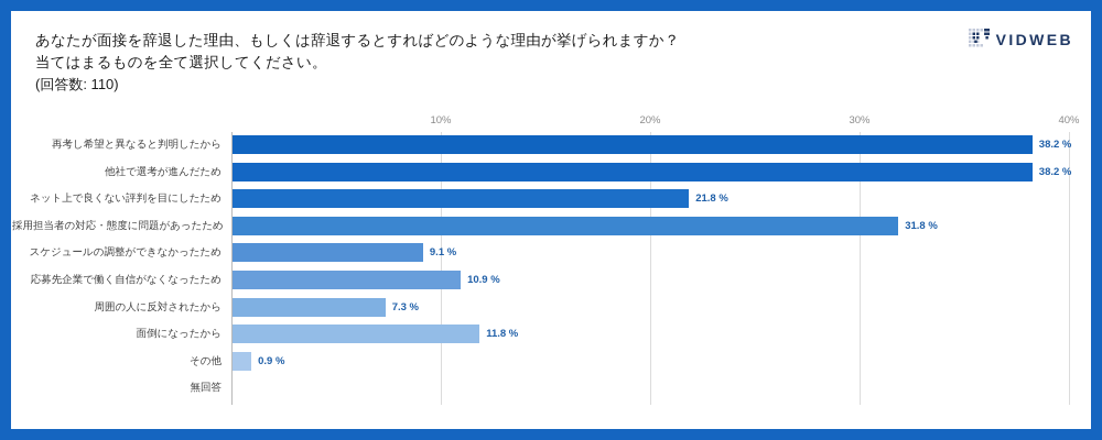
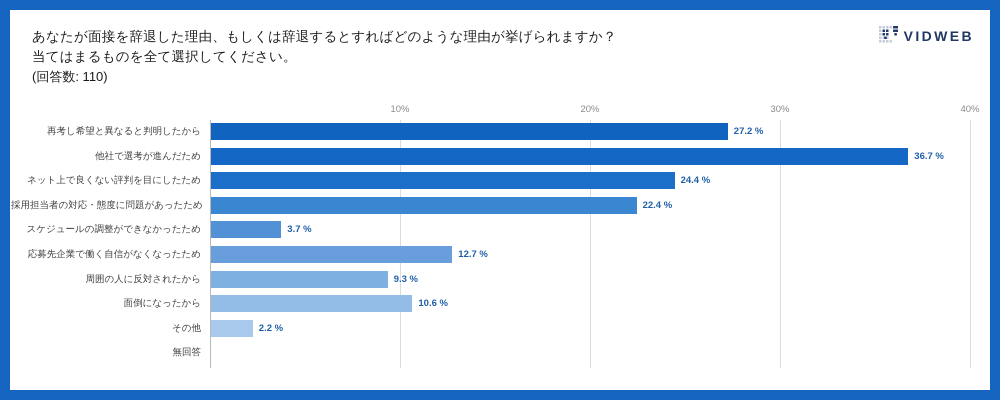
再考し希望と異なると判明したから: 38.2 -> 27.2
他社で選考が進んだため: 38.2 -> 36.7
ネット上で良くない評判を目にしたため: 21.8 -> 24.4
採用担当者の対応・態度に問題があったため: 31.8 -> 22.4
スケジュールの調整ができなかったため: 9.1 -> 3.7
応募先企業で働く自信がなくなったため: 10.9 -> 12.7
周囲の人に反対されたから: 7.3 -> 9.3
面倒になったから: 11.8 -> 10.6
その他: 0.9 -> 2.2
